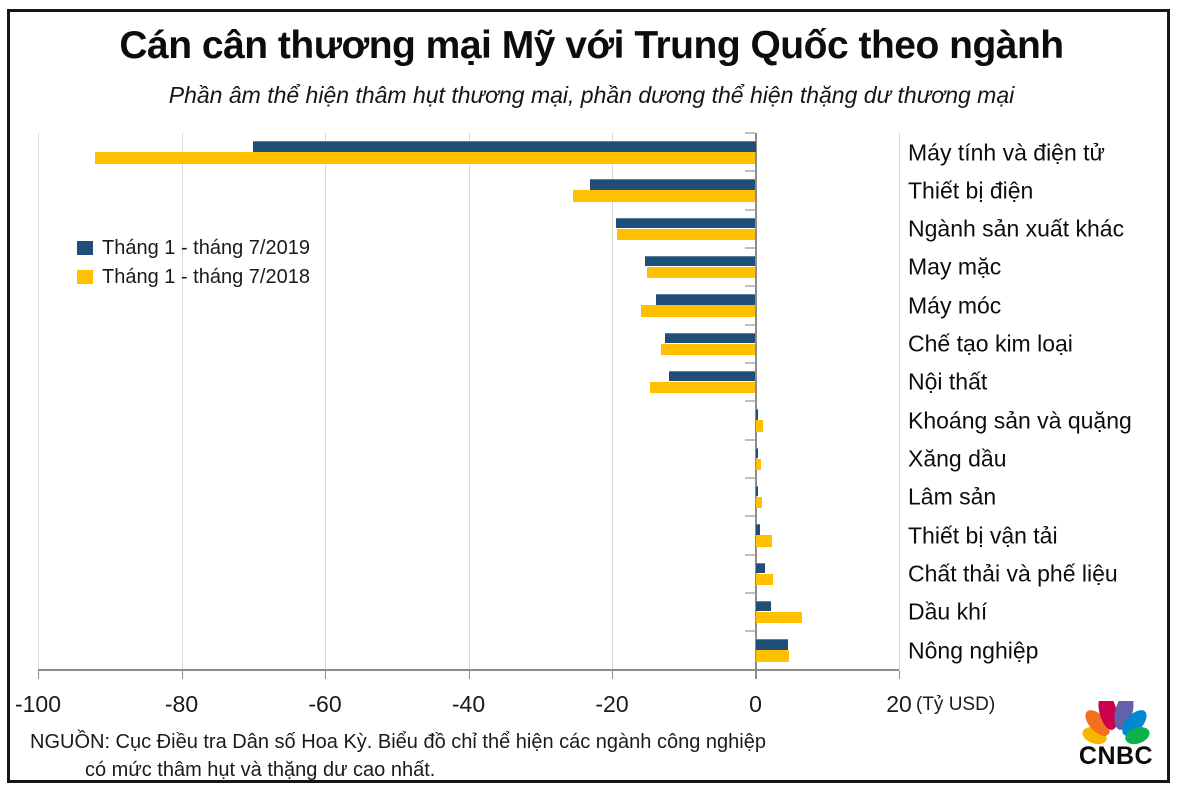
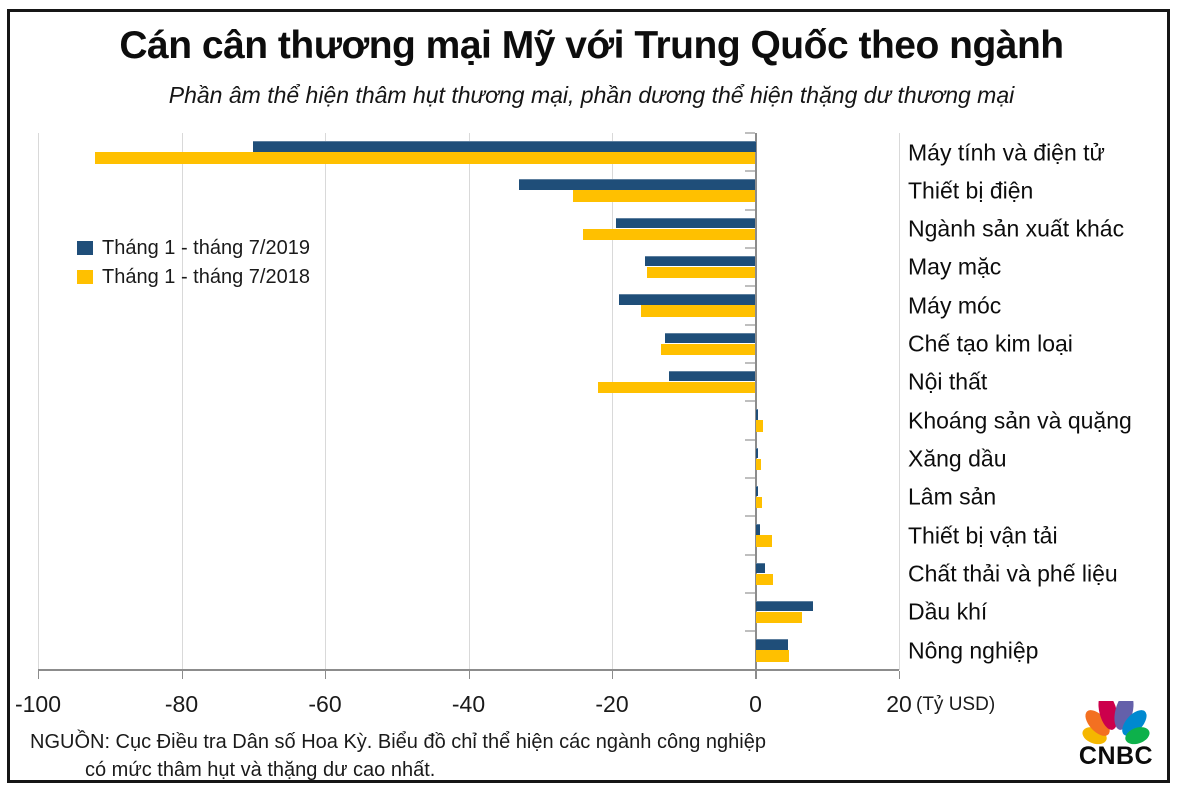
Tháng 1 - tháng 7/2019/Thiết bị điện: -23 -> -33
Tháng 1 - tháng 7/2018/Ngành sản xuất khác: -19 -> -24
Tháng 1 - tháng 7/2019/Máy móc: -14 -> -19
Tháng 1 - tháng 7/2018/Nội thất: -15 -> -22
Tháng 1 - tháng 7/2019/Dầu khí: 2 -> 8
